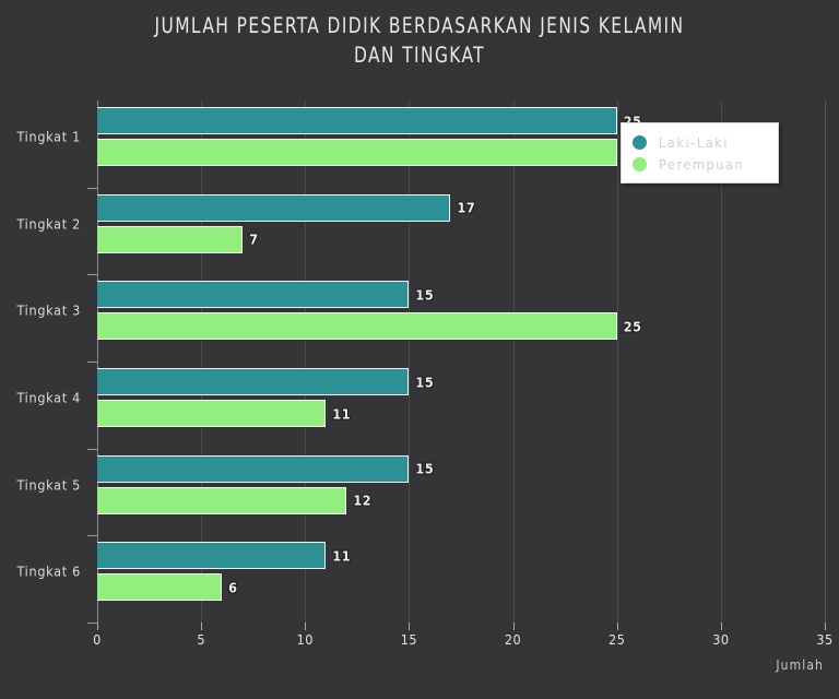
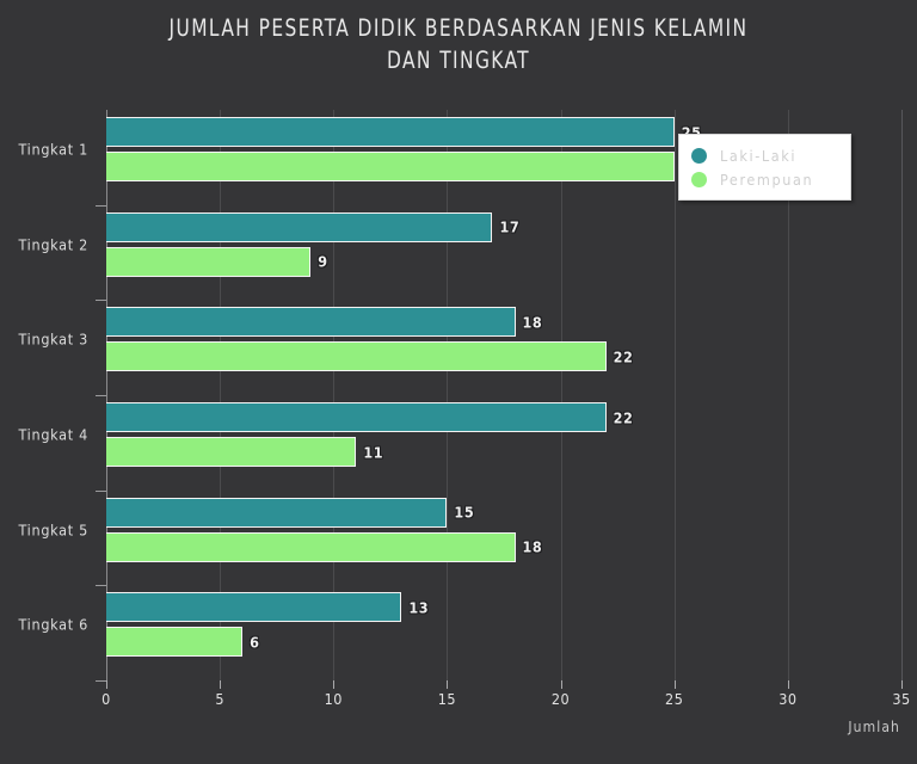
Perempuan/Tingkat 2: 7 -> 9
Laki-Laki/Tingkat 3: 15 -> 18
Perempuan/Tingkat 3: 25 -> 22
Laki-Laki/Tingkat 4: 15 -> 22
Perempuan/Tingkat 5: 12 -> 18
Laki-Laki/Tingkat 6: 11 -> 13
